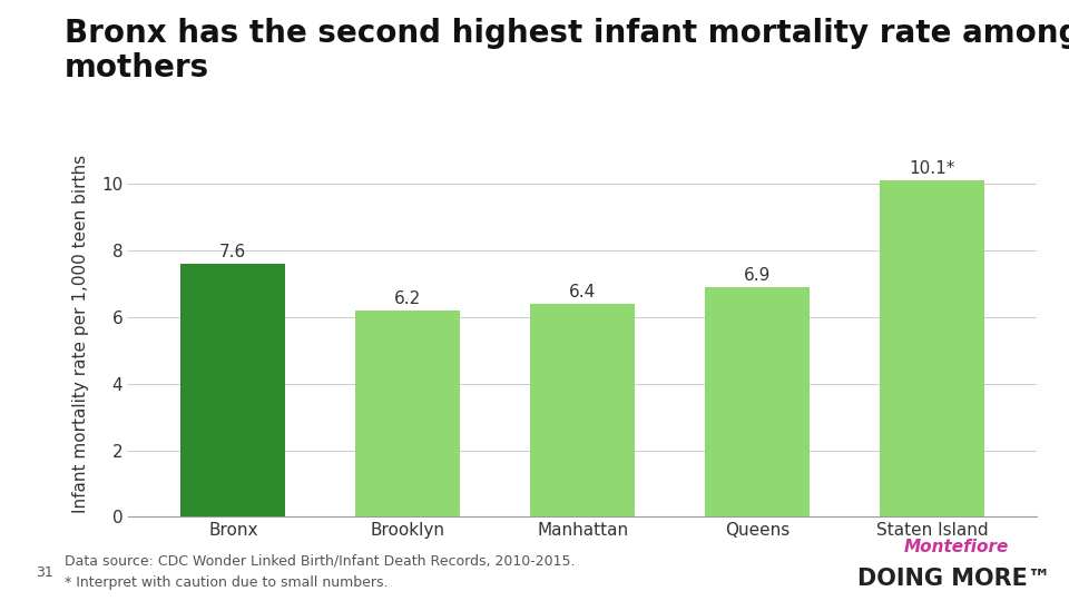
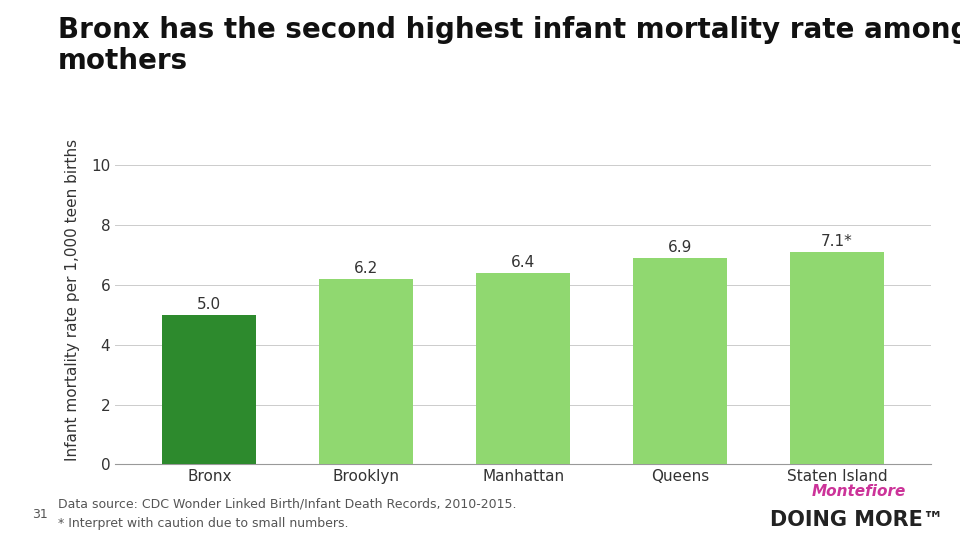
Bronx: 7.6 -> 5.0
Staten Island: 10.1* -> 7.1*
